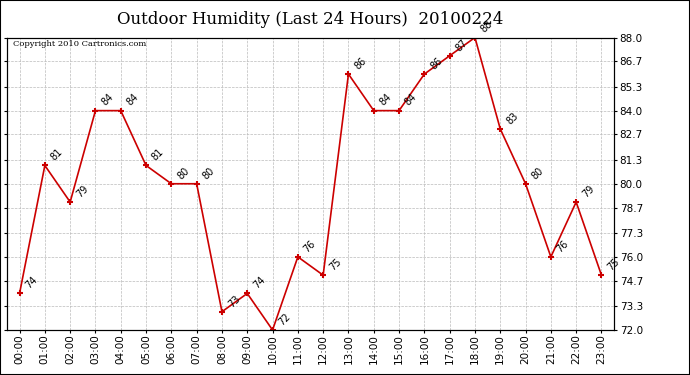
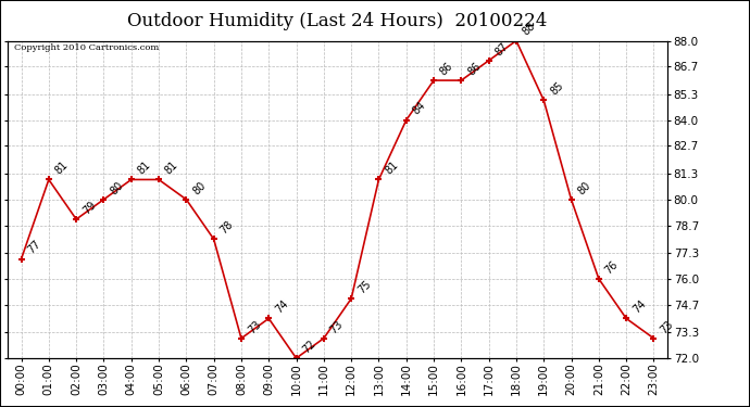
00:00: 74 -> 77
03:00: 84 -> 80
04:00: 84 -> 81
07:00: 80 -> 78
11:00: 76 -> 73
13:00: 86 -> 81
15:00: 84 -> 86
19:00: 83 -> 85
22:00: 79 -> 74
23:00: 75 -> 73
